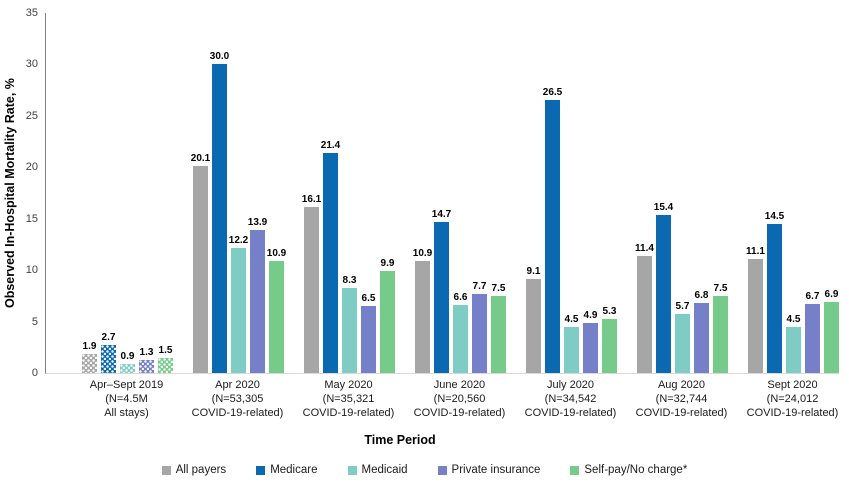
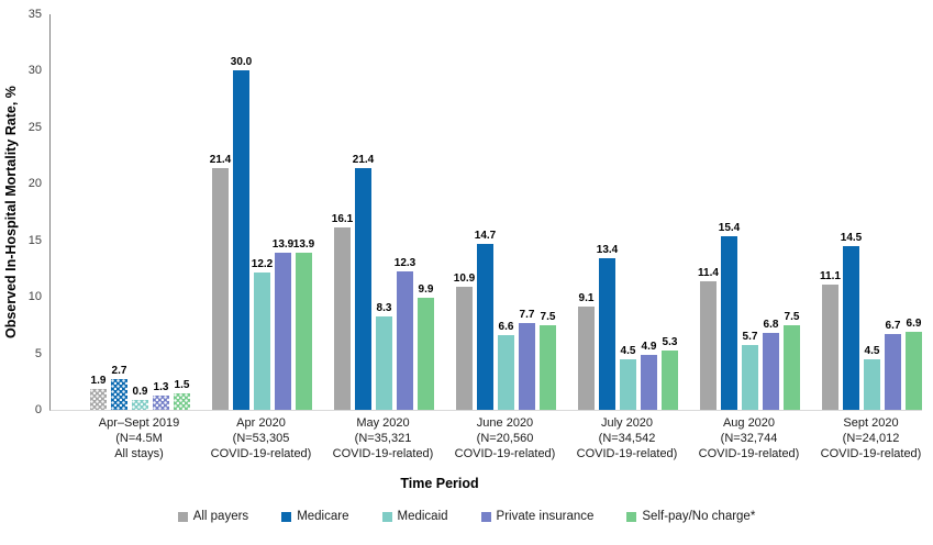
All payers/Apr 2020 (N=53,305 COVID-19-related): 20.1 -> 21.4
Self-pay/No charge*/Apr 2020 (N=53,305 COVID-19-related): 10.9 -> 13.9
Private insurance/May 2020 (N=35,321 COVID-19-related): 6.5 -> 12.3
Medicare/July 2020 (N=34,542 COVID-19-related): 26.5 -> 13.4
